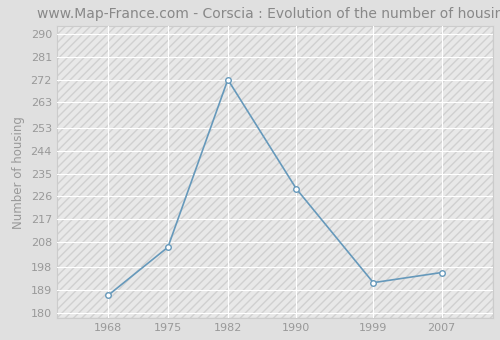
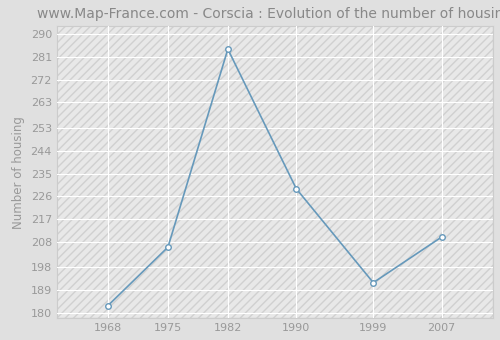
1968: 187 -> 183
1982: 272 -> 284
2007: 196 -> 210
